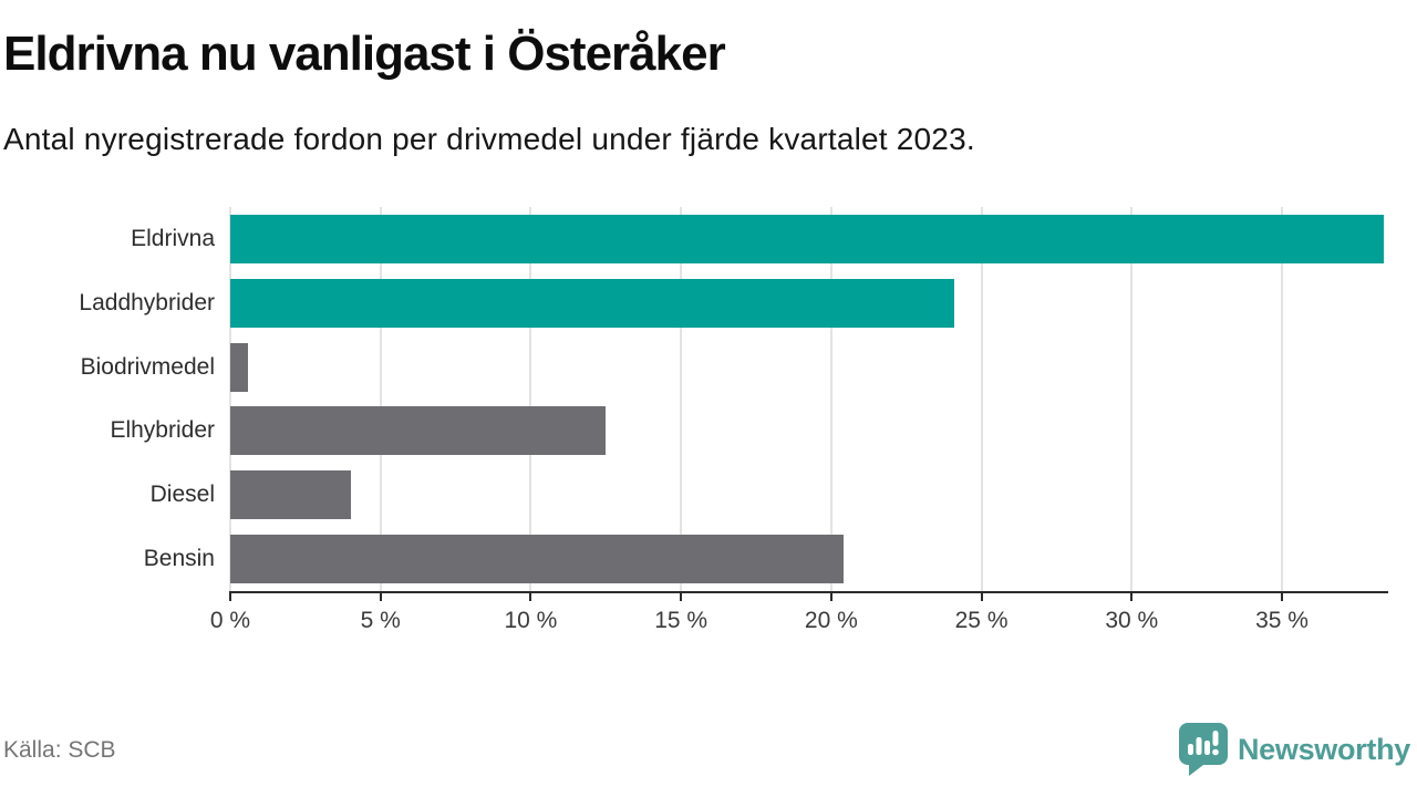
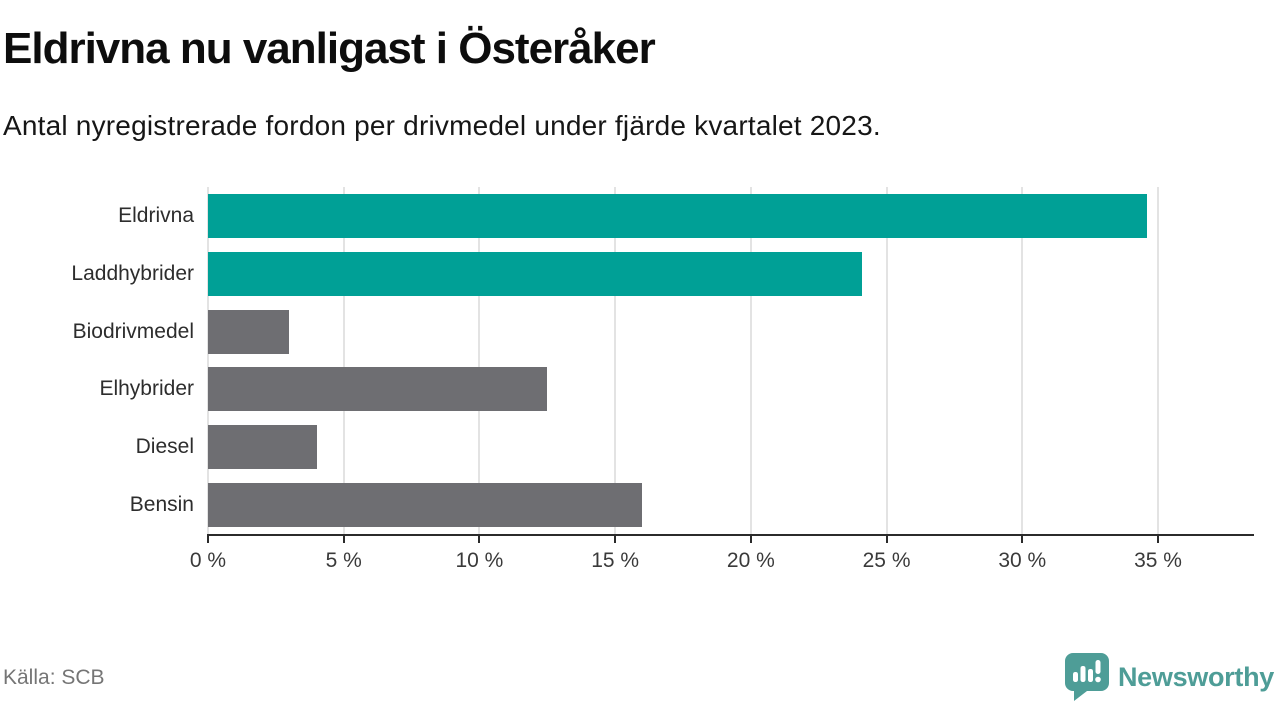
Eldrivna: 38.4% -> 34.6%
Biodrivmedel: 0.6% -> 3.0%
Bensin: 20.4% -> 16.0%
